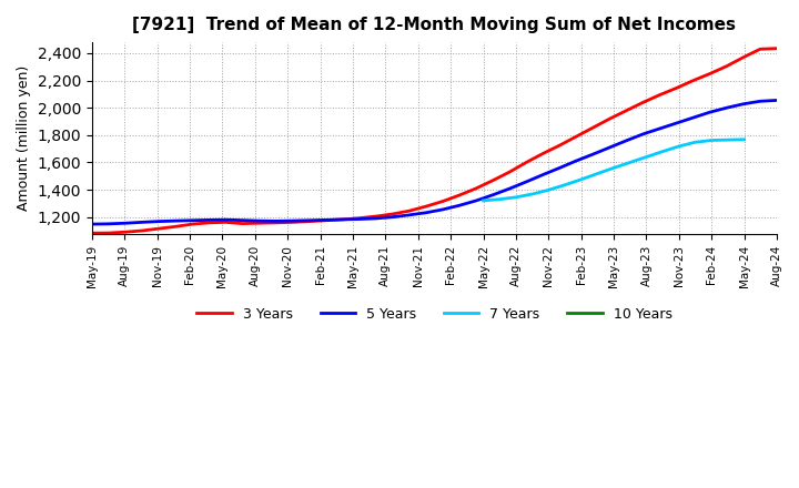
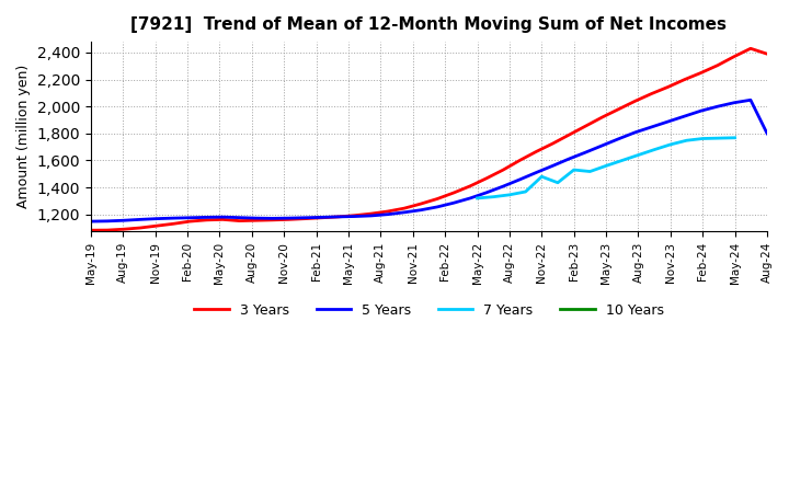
7 Years/Nov-22: 1,400 -> 1,480
7 Years/Feb-23: 1,480 -> 1,530
3 Years/Aug-24: 2,440 -> 2,390
5 Years/Aug-24: 2,060 -> 1,800
